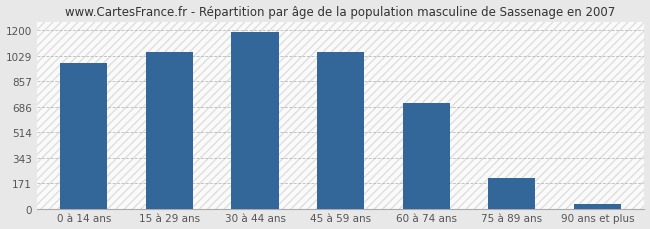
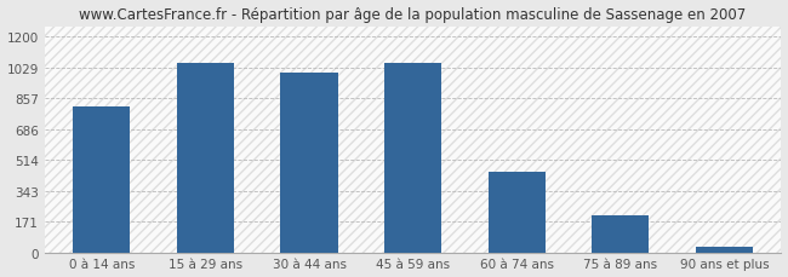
0 à 14 ans: 980 -> 810
30 à 44 ans: 1190 -> 1000
60 à 74 ans: 710 -> 450
